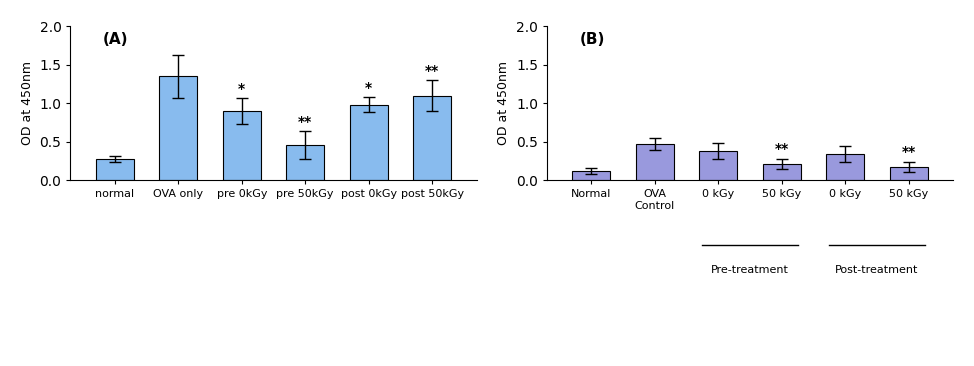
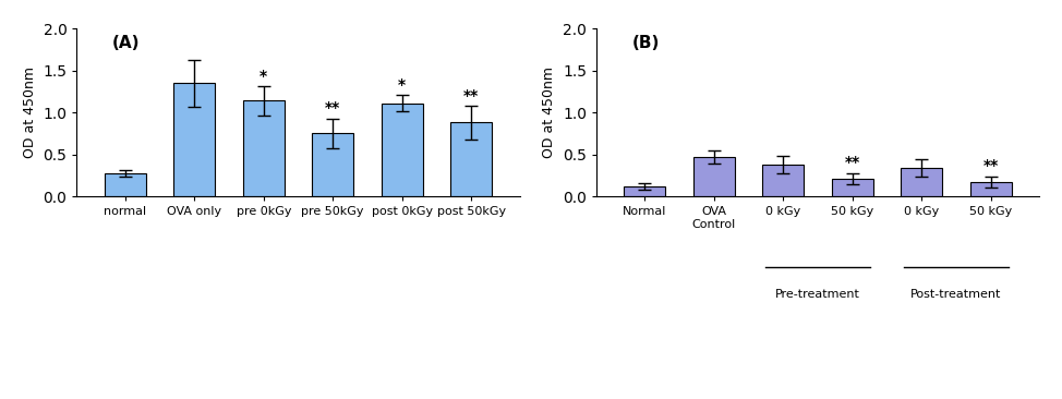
pre 0kGy: 0.90 -> 1.14
pre 50kGy: 0.46 -> 0.75
post 0kGy: 0.98 -> 1.11
post 50kGy: 1.10 -> 0.88
